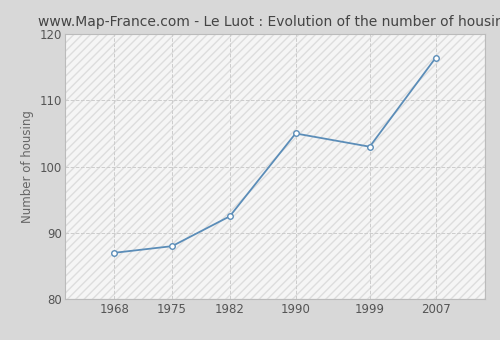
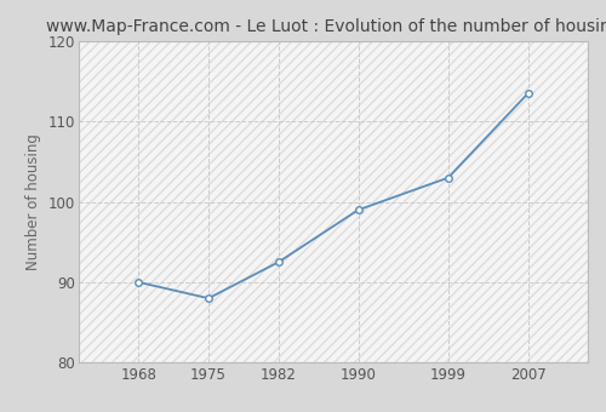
1968: 87.0 -> 90.0
1990: 105.0 -> 99.0
2007: 116.4 -> 113.5
